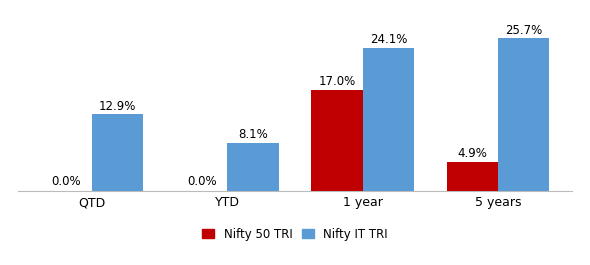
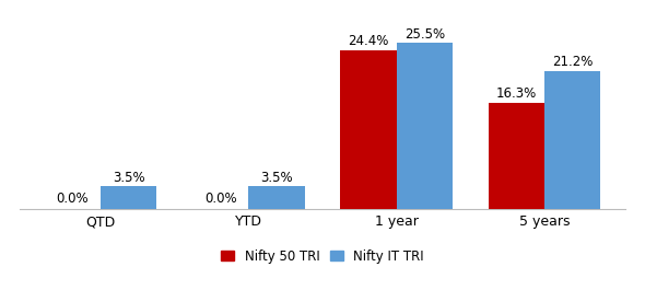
Nifty IT TRI/QTD: 12.9% -> 3.5%
Nifty IT TRI/YTD: 8.1% -> 3.5%
Nifty 50 TRI/1 year: 17.0% -> 24.4%
Nifty IT TRI/1 year: 24.1% -> 25.5%
Nifty 50 TRI/5 years: 4.9% -> 16.3%
Nifty IT TRI/5 years: 25.7% -> 21.2%
